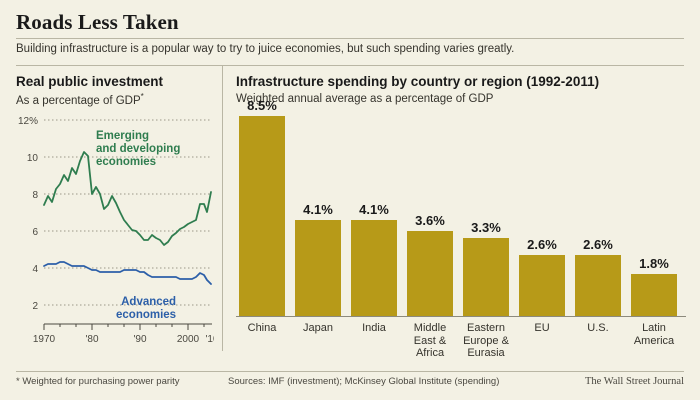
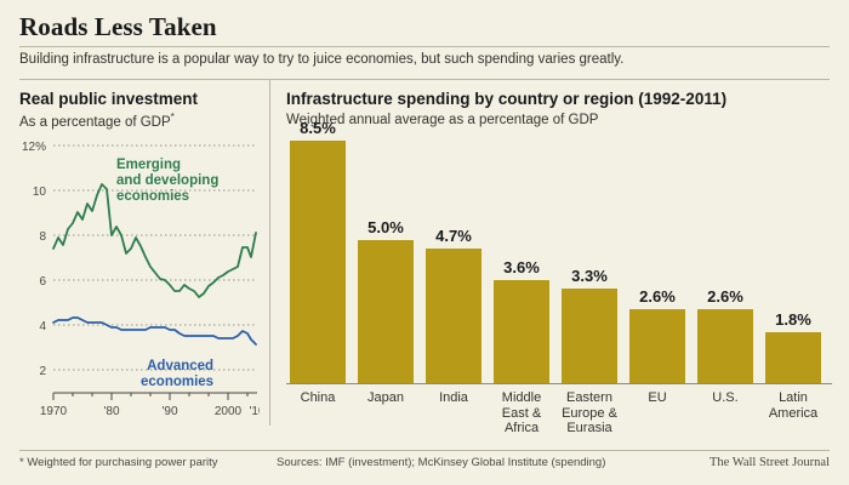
Infrastructure spending by country or region (1992-2011)/Japan: 4.1% -> 5.0%
Infrastructure spending by country or region (1992-2011)/India: 4.1% -> 4.7%
